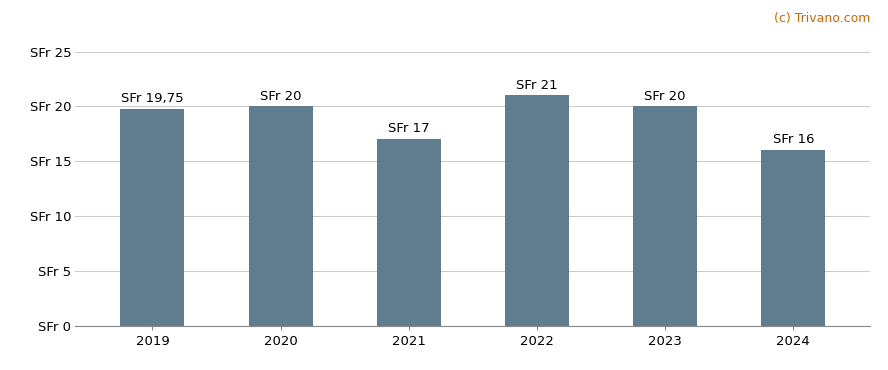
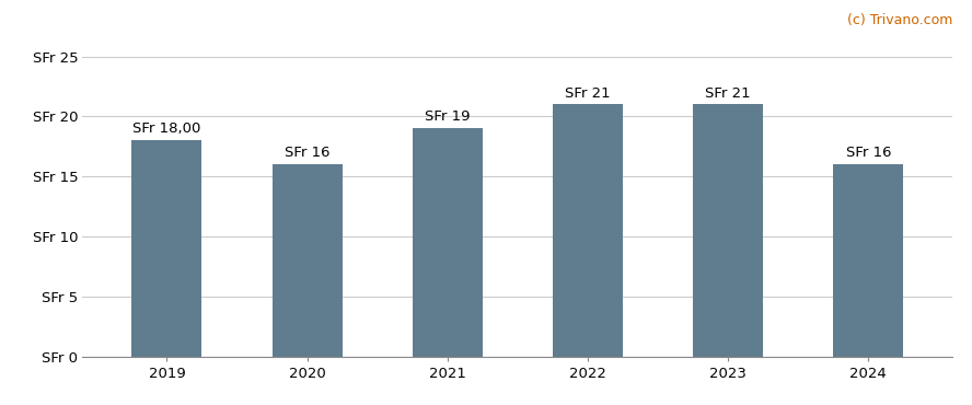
2019: 19,75 -> 18,00
2020: 20 -> 16
2021: 17 -> 19
2023: 20 -> 21
